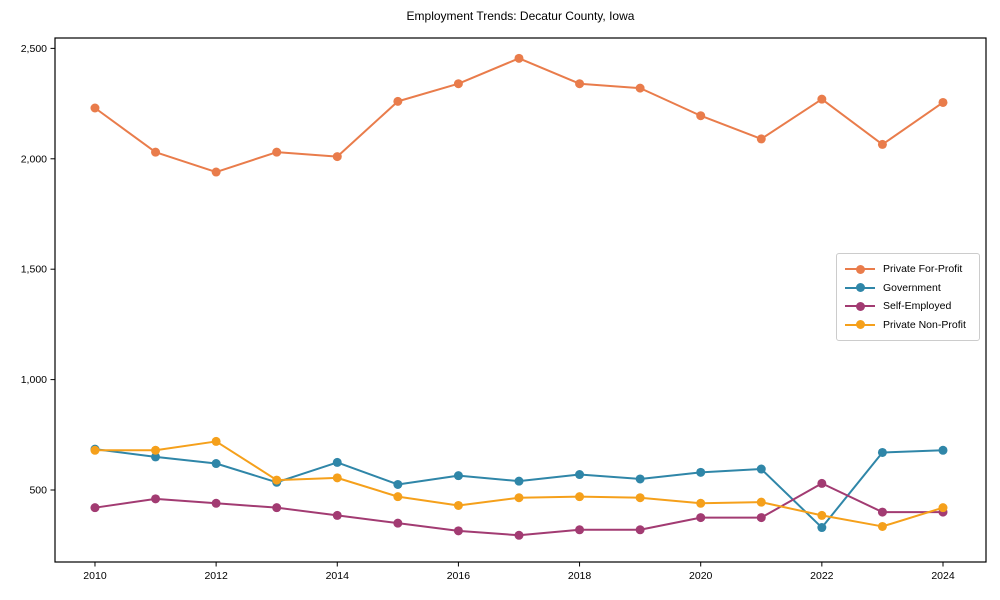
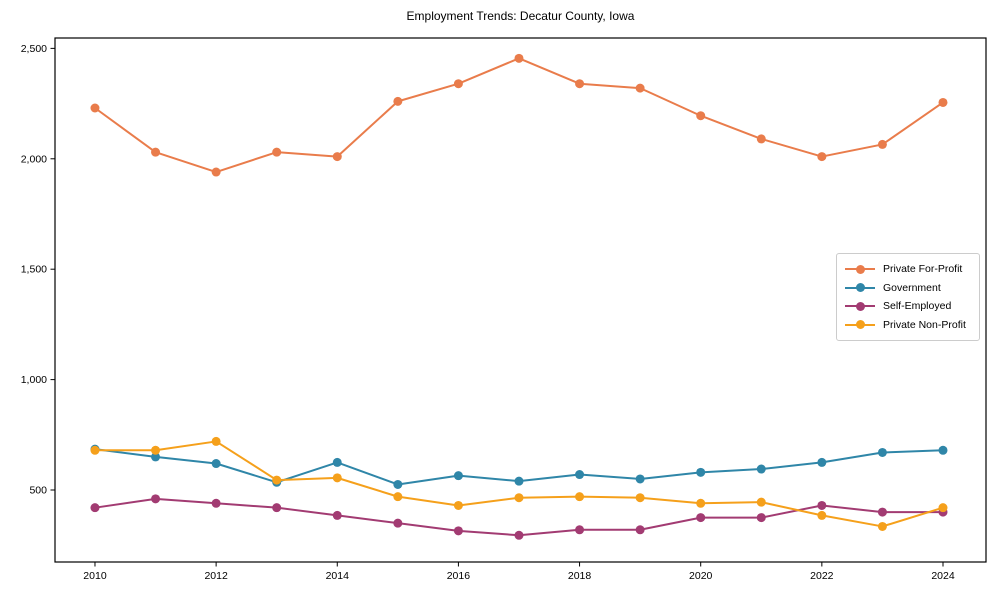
Private For-Profit/2022: 2270 -> 2010
Government/2022: 330 -> 620
Self-Employed/2022: 530 -> 430
